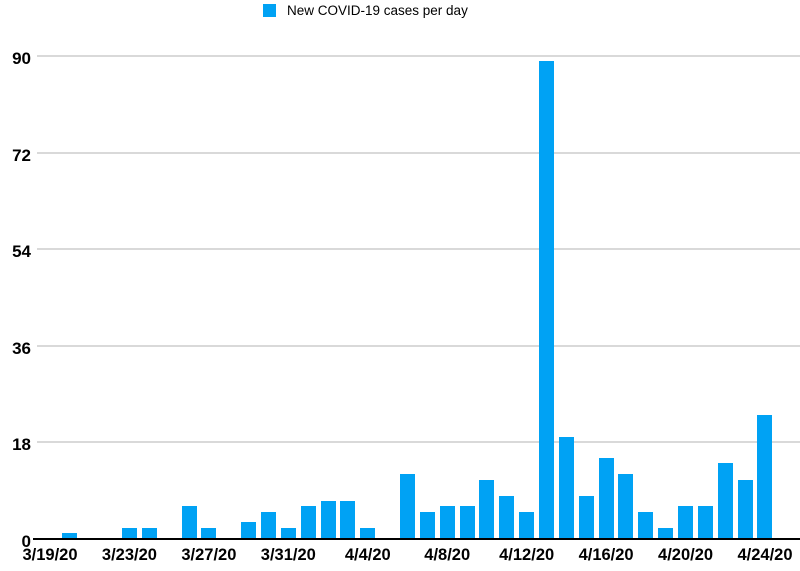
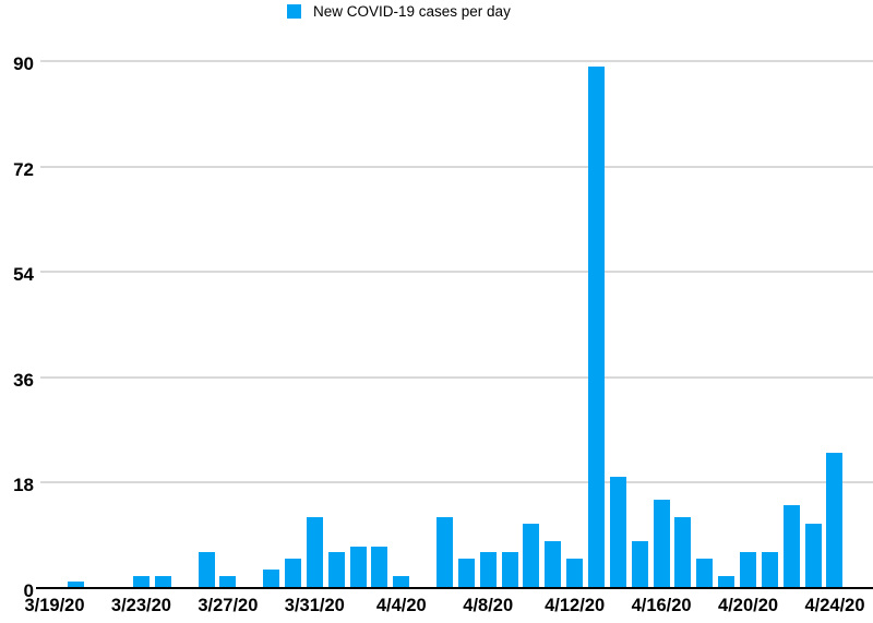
3/31/20: 2 -> 12
